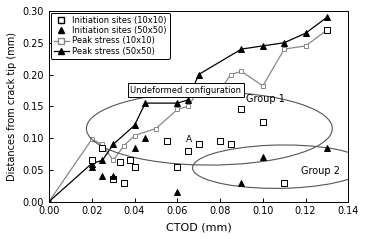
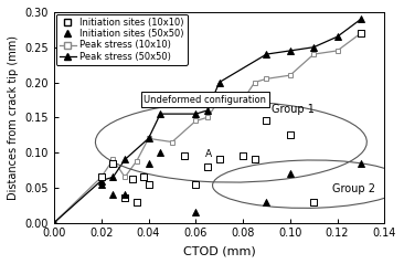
Peak stress (10x10)/0.02: 0.098 -> 0.065
Peak stress (10x10)/0.04: 0.104 -> 0.120
Peak stress (10x10)/0.10: 0.182 -> 0.210
